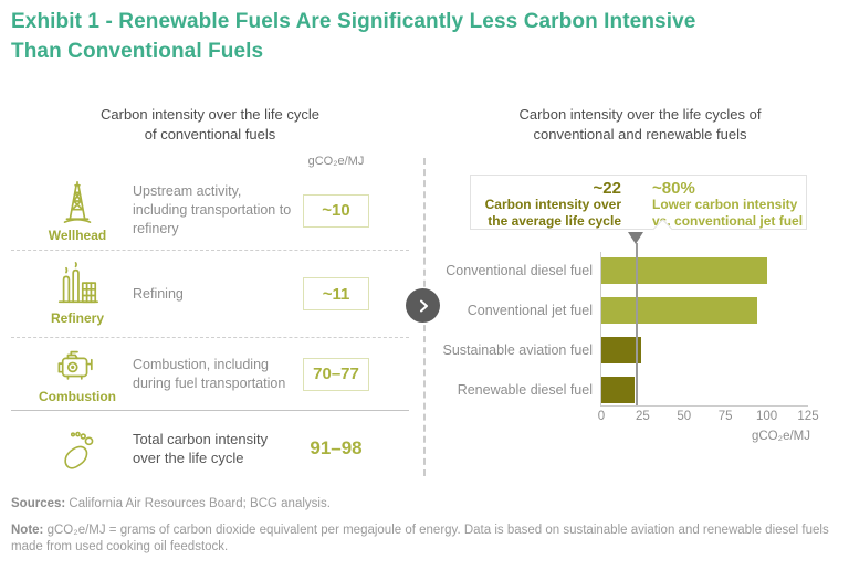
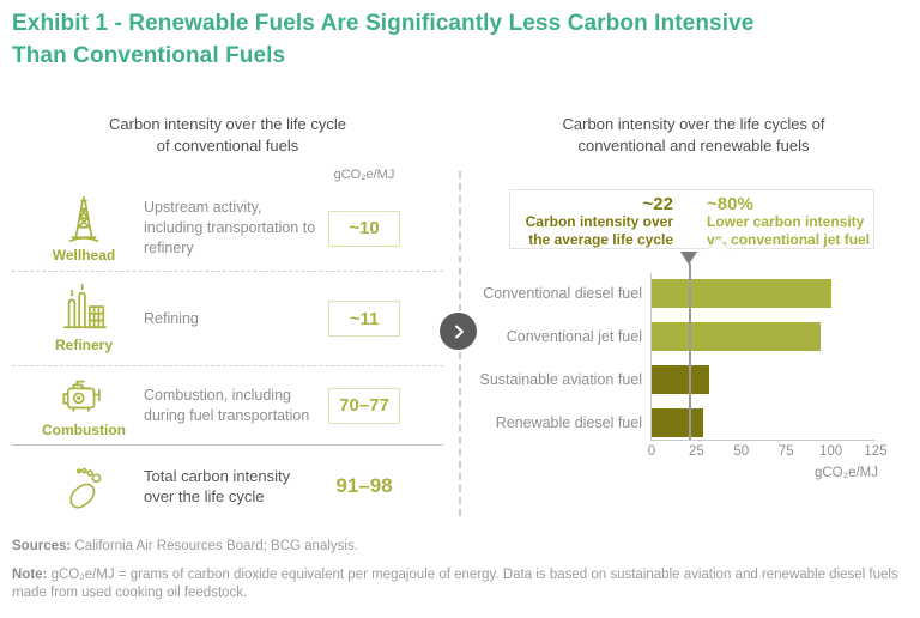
Sustainable aviation fuel: 24 -> 32
Renewable diesel fuel: 20 -> 29
